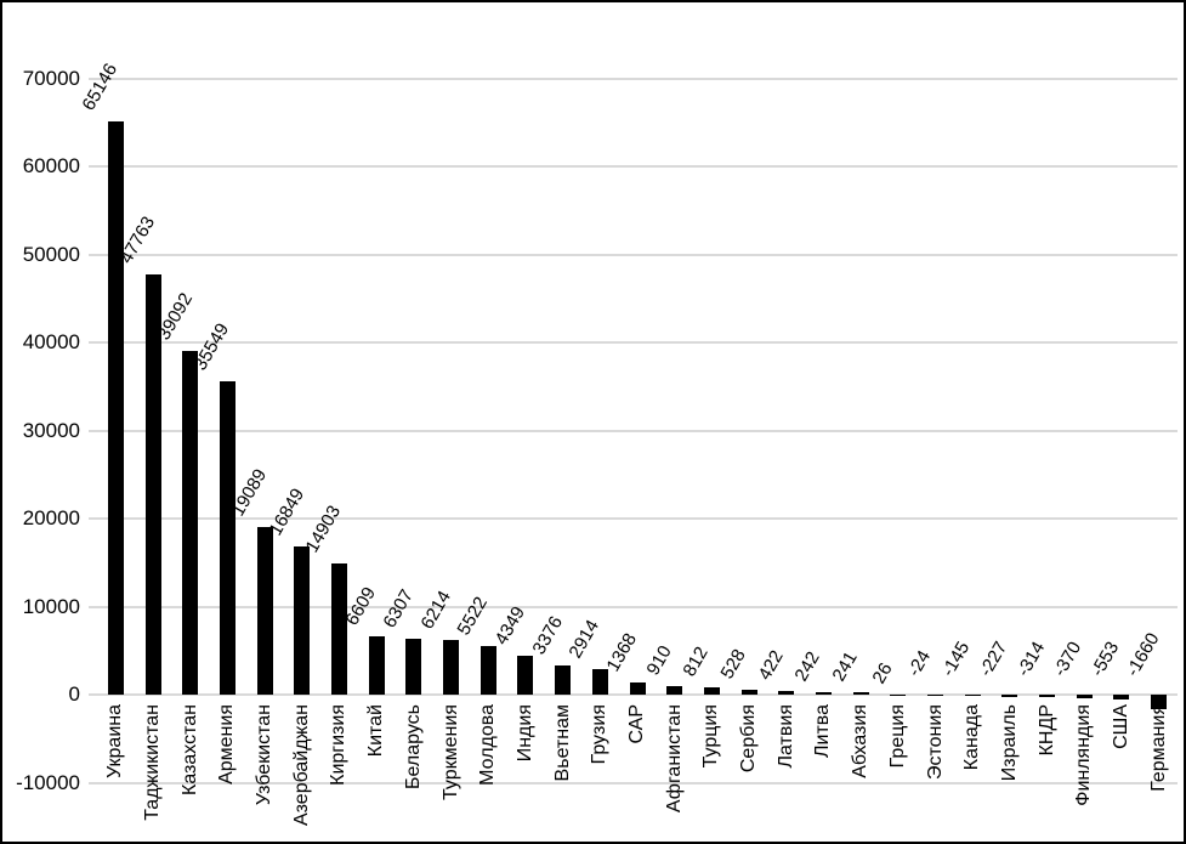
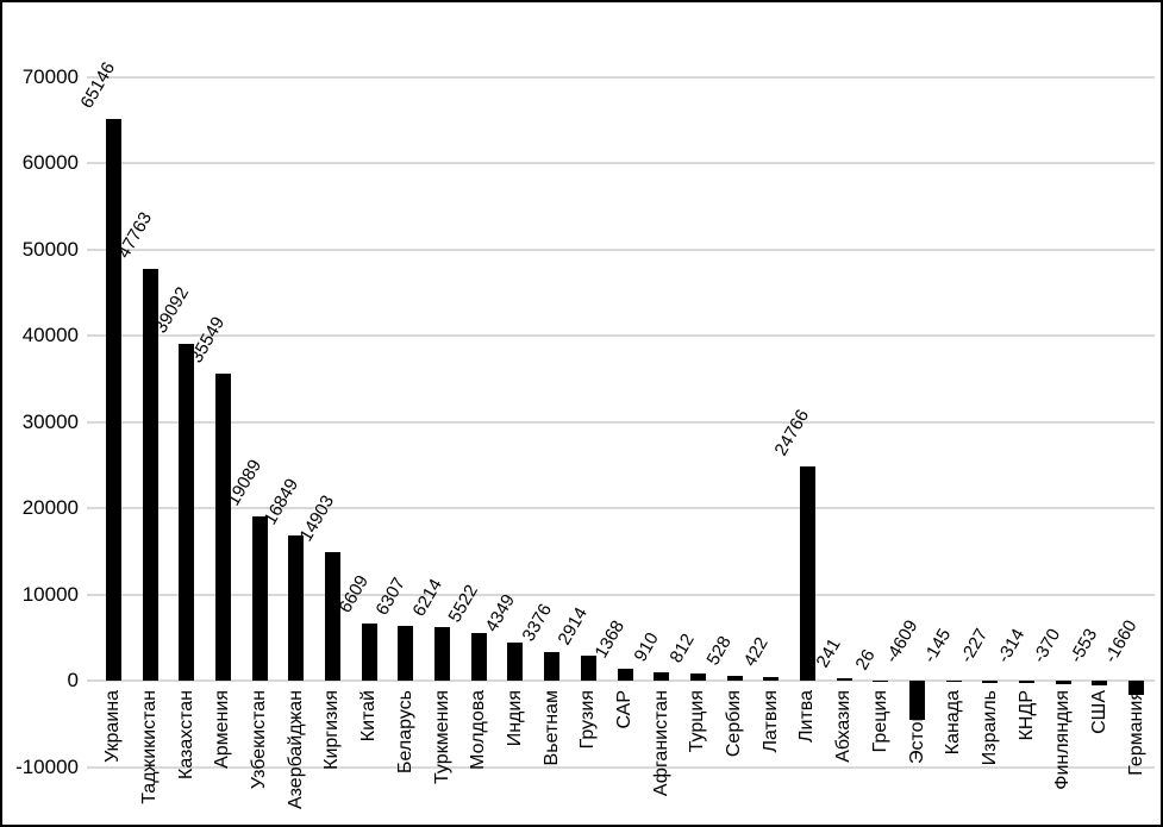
Литва: 242 -> 24766
Эстония: -24 -> -4609
